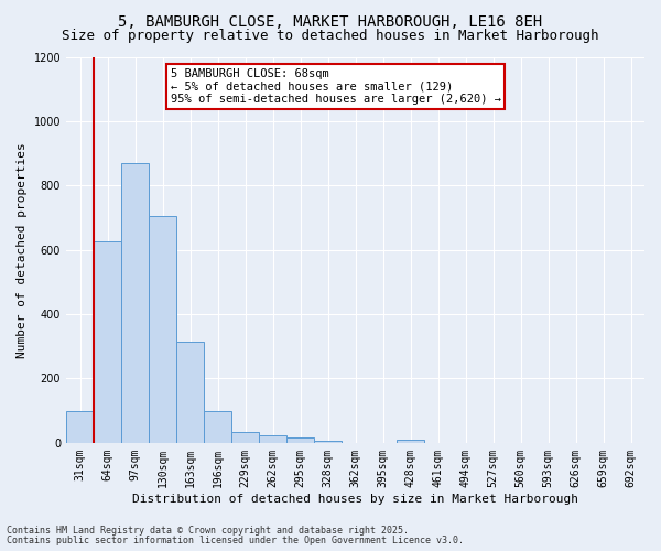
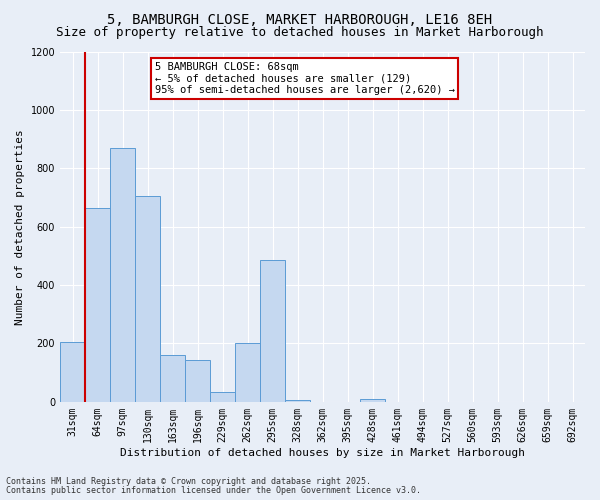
31sqm: 100 -> 205
64sqm: 625 -> 665
163sqm: 315 -> 160
196sqm: 100 -> 145
262sqm: 22 -> 200
295sqm: 17 -> 485
